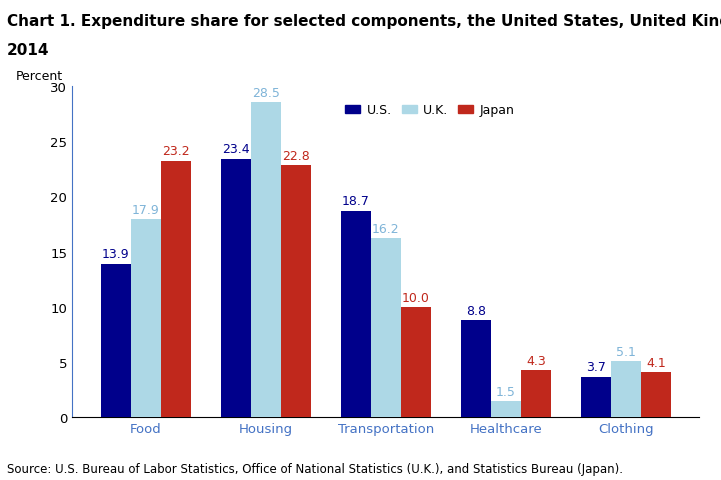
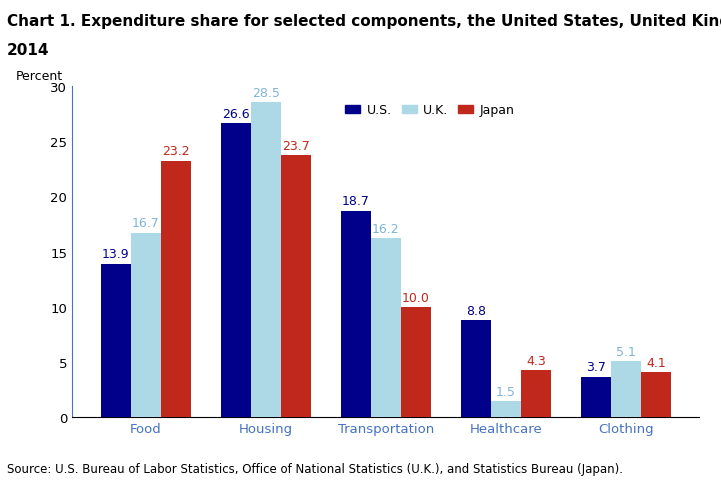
U.K./Food: 17.9 -> 16.7
U.S./Housing: 23.4 -> 26.6
Japan/Housing: 22.8 -> 23.7
